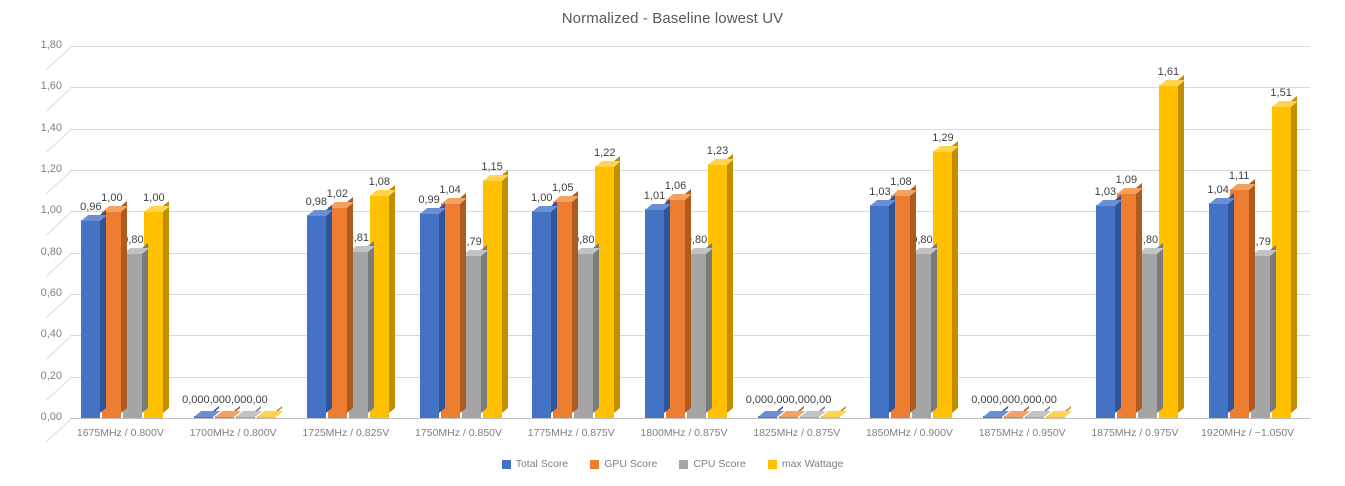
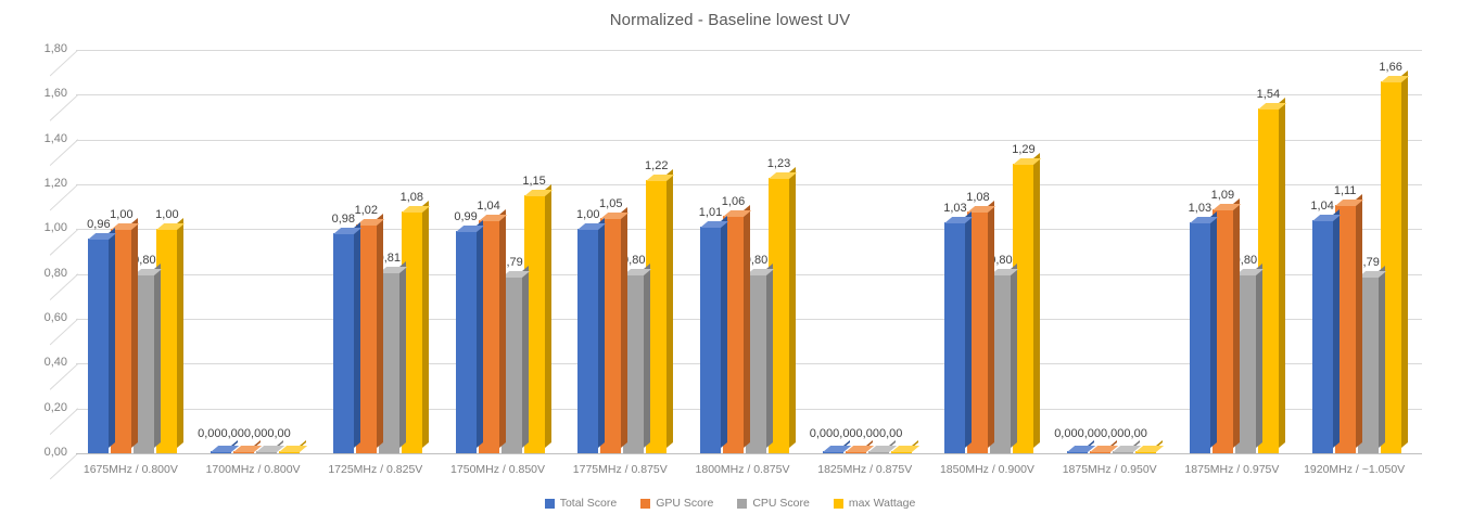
max Wattage/1875MHz / 0.975V: 1,61 -> 1,54
max Wattage/1920MHz / ~1.050V: 1,51 -> 1,66
